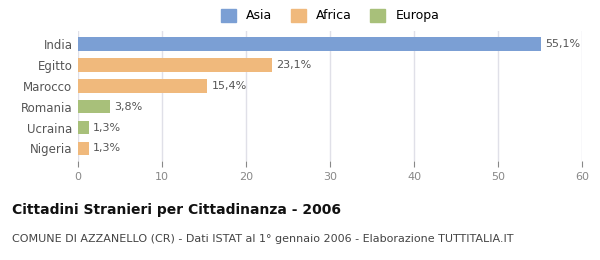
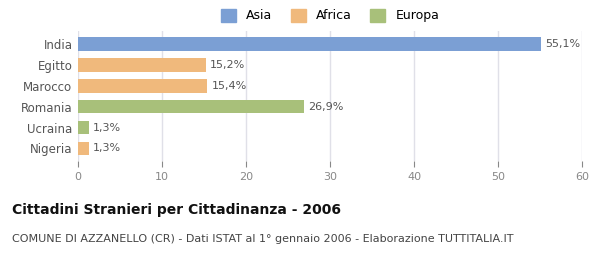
Egitto: 23,1% -> 15,2%
Romania: 3,8% -> 26,9%
